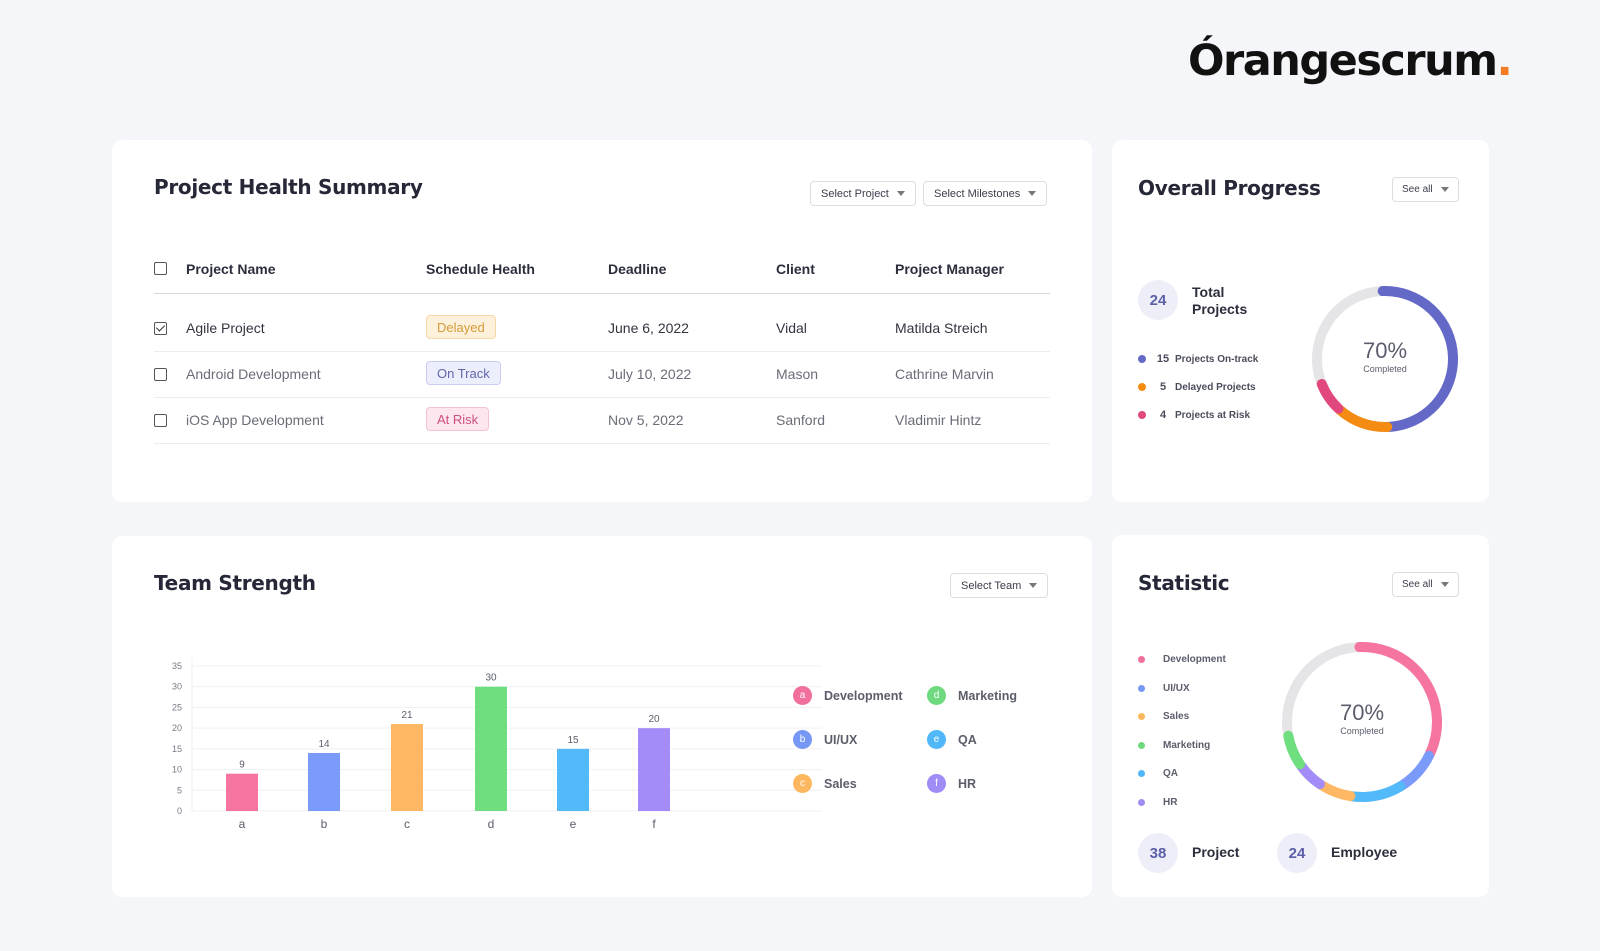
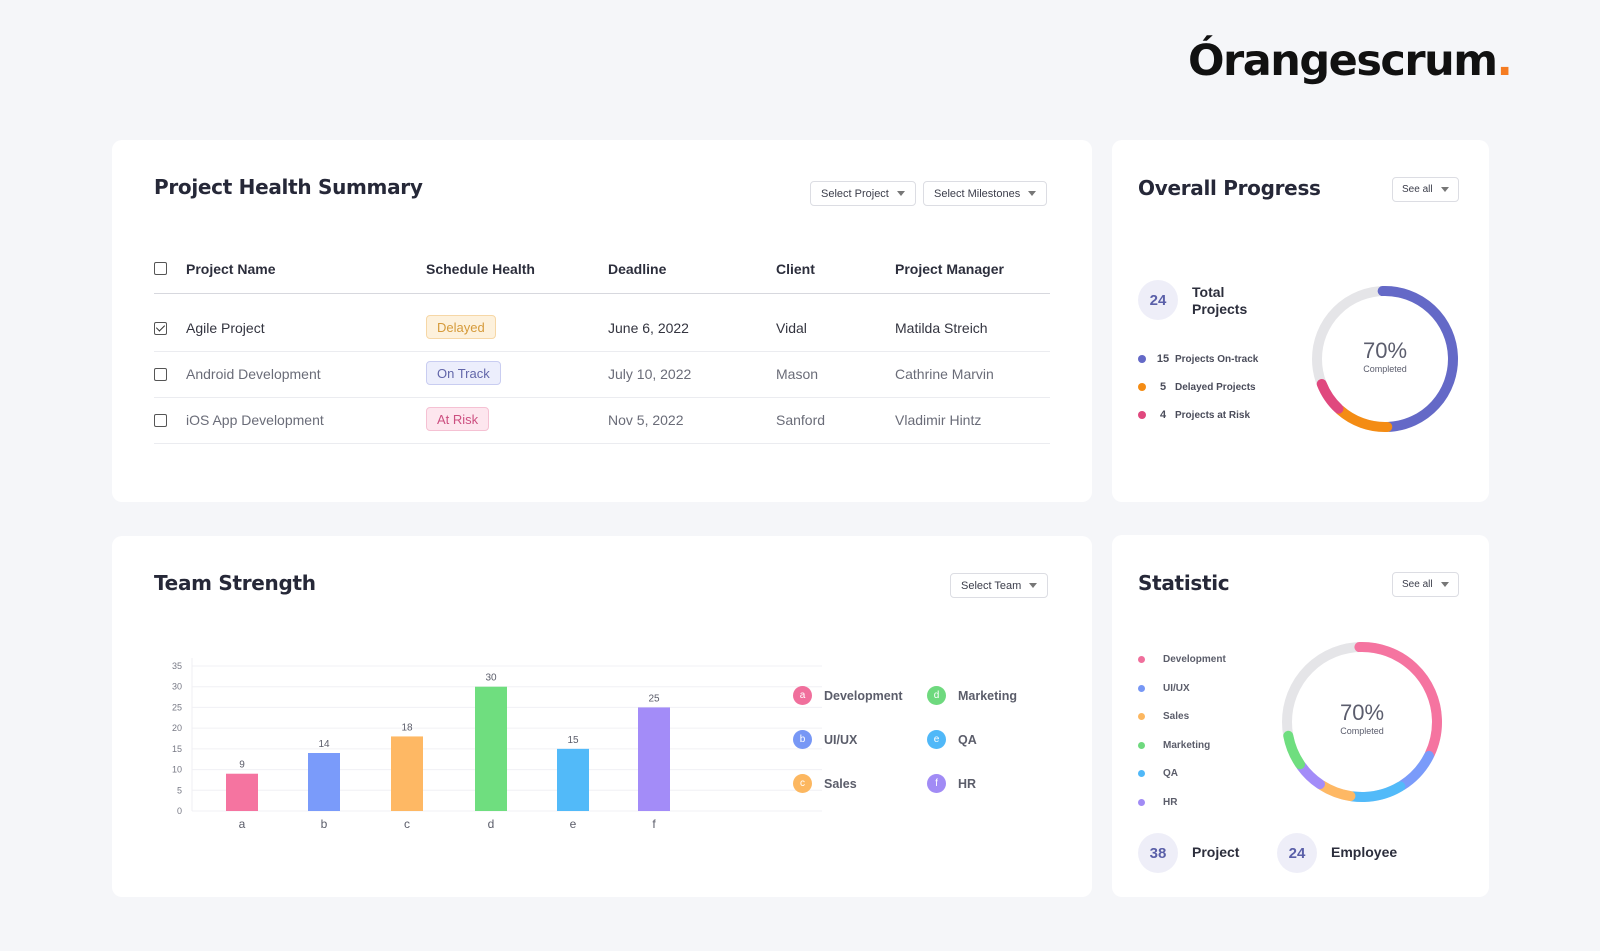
c: 21 -> 18
f: 20 -> 25
